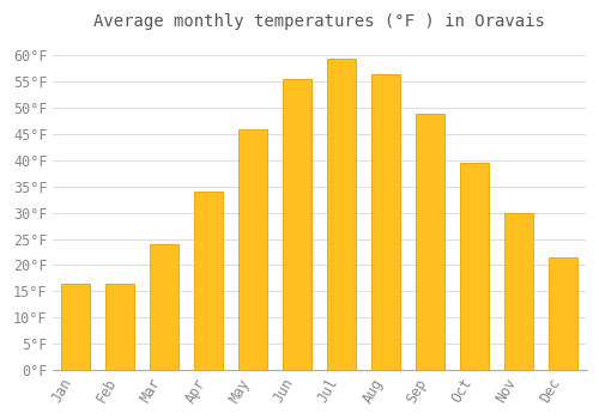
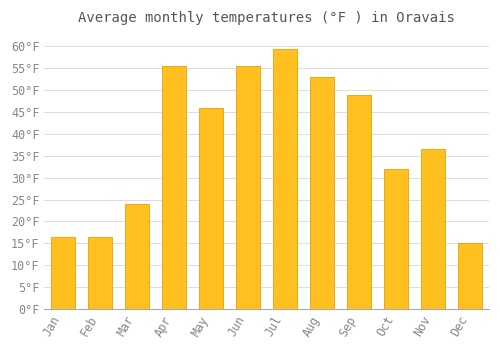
Apr: 34.0°F -> 55.5°F
Aug: 56.5°F -> 53.0°F
Oct: 39.5°F -> 32.0°F
Nov: 30.0°F -> 36.5°F
Dec: 21.5°F -> 15.0°F
